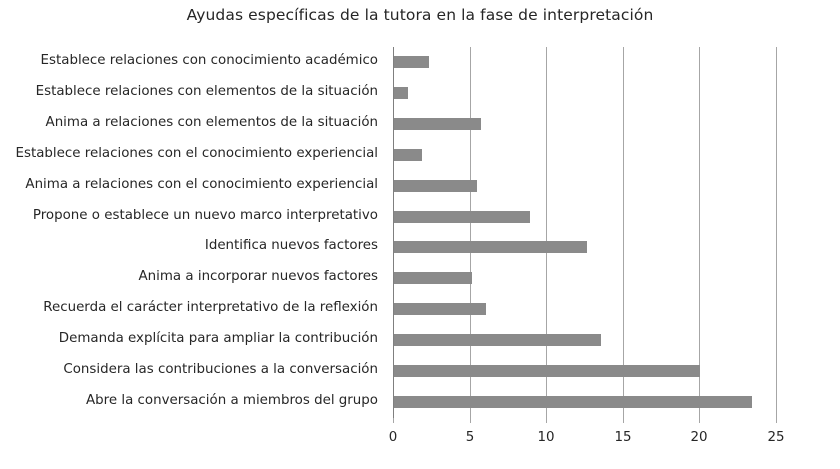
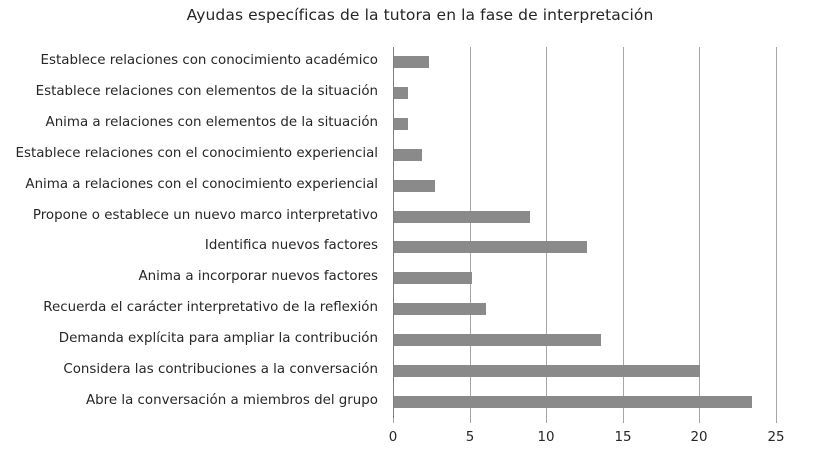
Anima a relaciones con elementos de la situación: 5.7 -> 0.9
Anima a relaciones con el conocimiento experiencial: 5.4 -> 2.7
